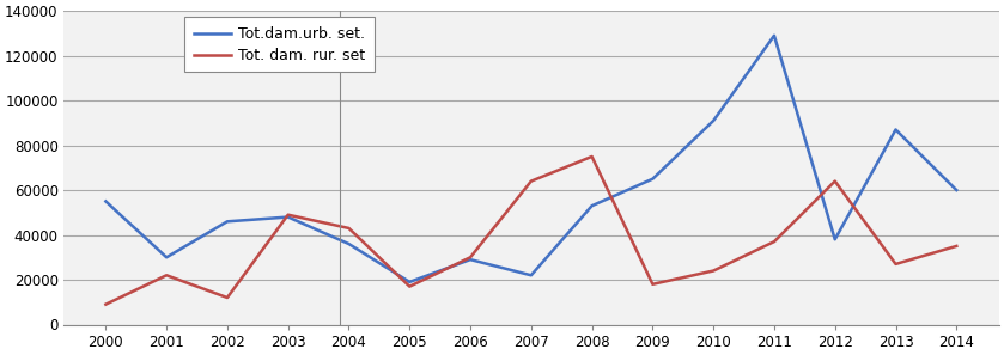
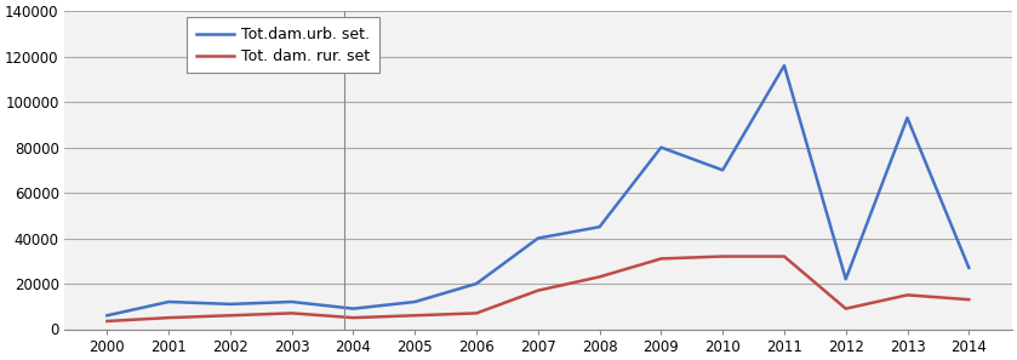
Tot.dam.urb. set./2000: 55000 -> 6000
Tot. dam. rur. set/2000: 9000 -> 4000
Tot.dam.urb. set./2001: 30000 -> 12000
Tot. dam. rur. set/2001: 22000 -> 5000
Tot.dam.urb. set./2002: 46000 -> 11000
Tot. dam. rur. set/2002: 12000 -> 6000
Tot.dam.urb. set./2003: 48000 -> 12000
Tot. dam. rur. set/2003: 49000 -> 7000
Tot.dam.urb. set./2004: 36000 -> 9000
Tot. dam. rur. set/2004: 43000 -> 5000
Tot.dam.urb. set./2005: 19000 -> 12000
Tot. dam. rur. set/2005: 17000 -> 6000
Tot.dam.urb. set./2006: 29000 -> 20000
Tot. dam. rur. set/2006: 30000 -> 7000
Tot.dam.urb. set./2007: 22000 -> 40000
Tot. dam. rur. set/2007: 64000 -> 17000
Tot.dam.urb. set./2008: 53000 -> 45000
Tot. dam. rur. set/2008: 75000 -> 23000
Tot.dam.urb. set./2009: 65000 -> 80000
Tot. dam. rur. set/2009: 18000 -> 31000
Tot.dam.urb. set./2010: 91000 -> 70000
Tot. dam. rur. set/2010: 24000 -> 32000
Tot.dam.urb. set./2011: 129000 -> 116000
Tot. dam. rur. set/2011: 37000 -> 32000
Tot.dam.urb. set./2012: 38000 -> 22000
Tot. dam. rur. set/2012: 64000 -> 9000
Tot.dam.urb. set./2013: 87000 -> 93000
Tot. dam. rur. set/2013: 27000 -> 15000
Tot.dam.urb. set./2014: 60000 -> 27000
Tot. dam. rur. set/2014: 35000 -> 13000
